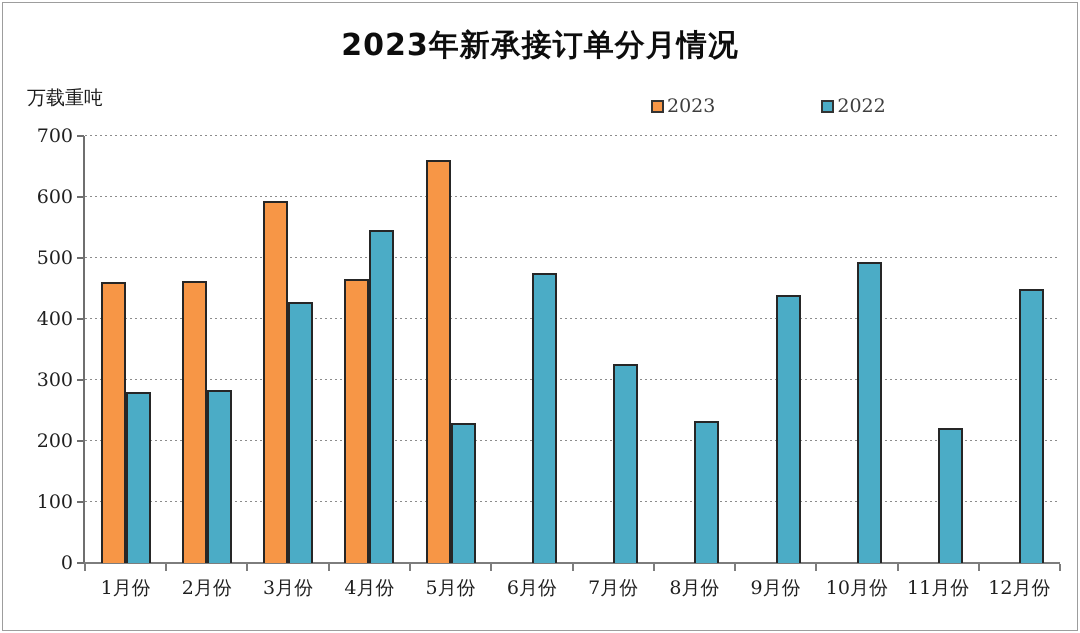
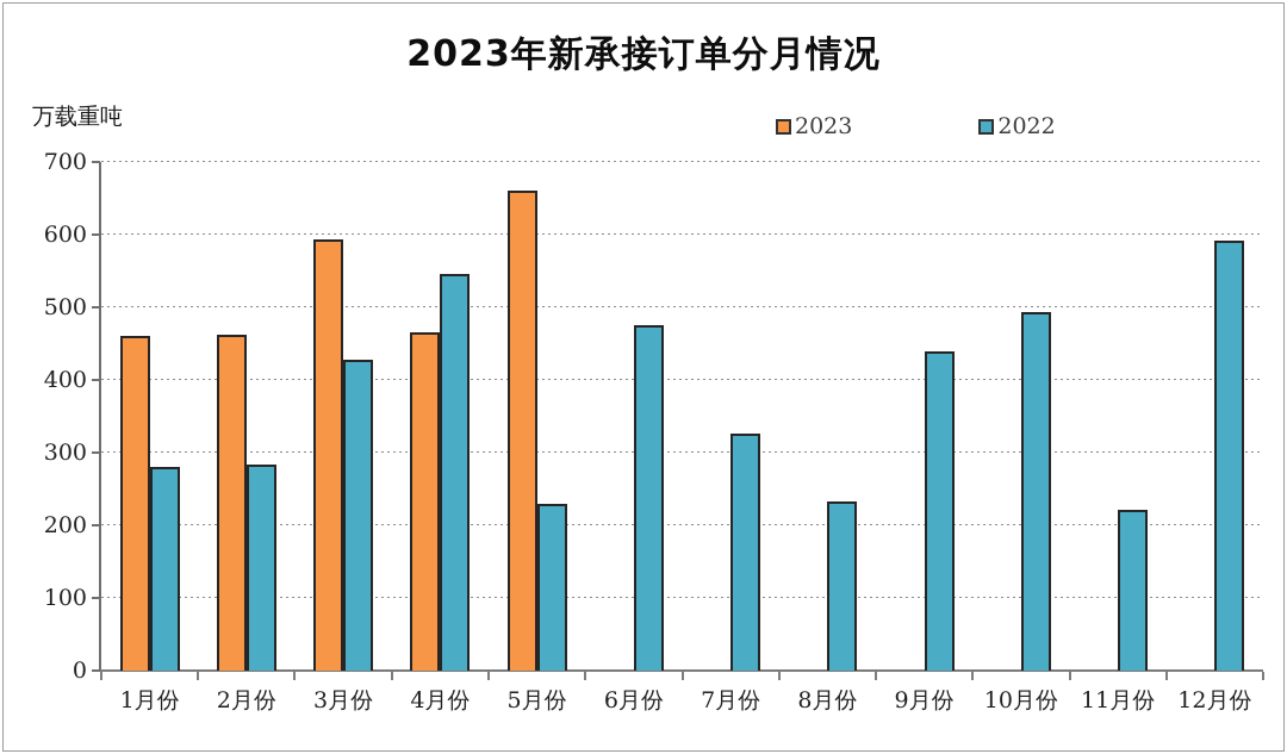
2022/12月份: 450 -> 590
